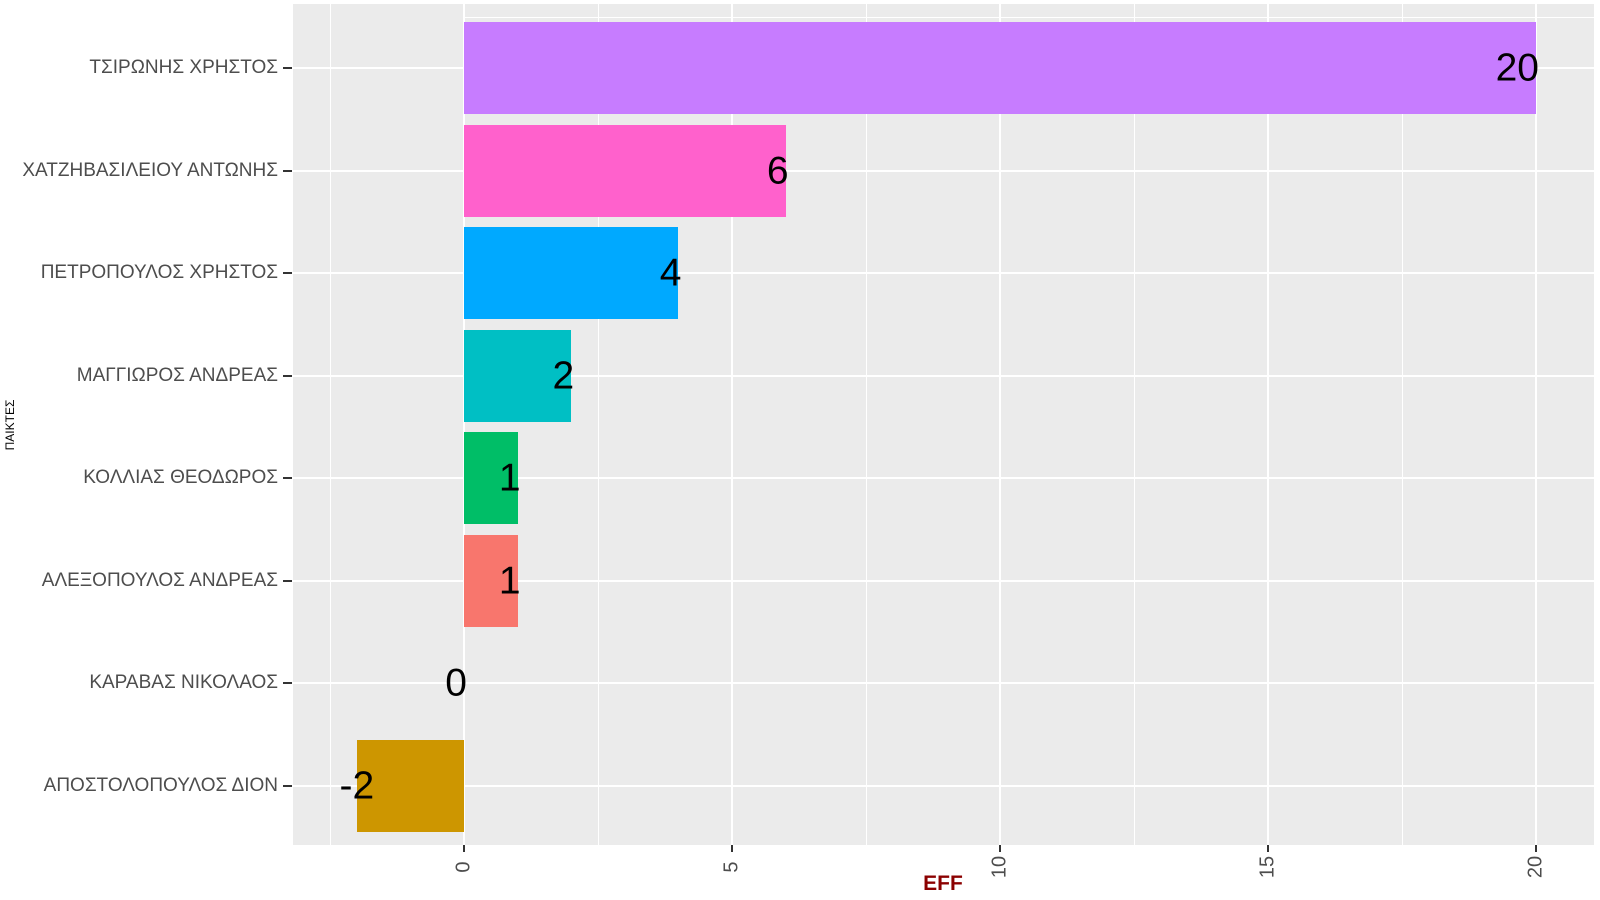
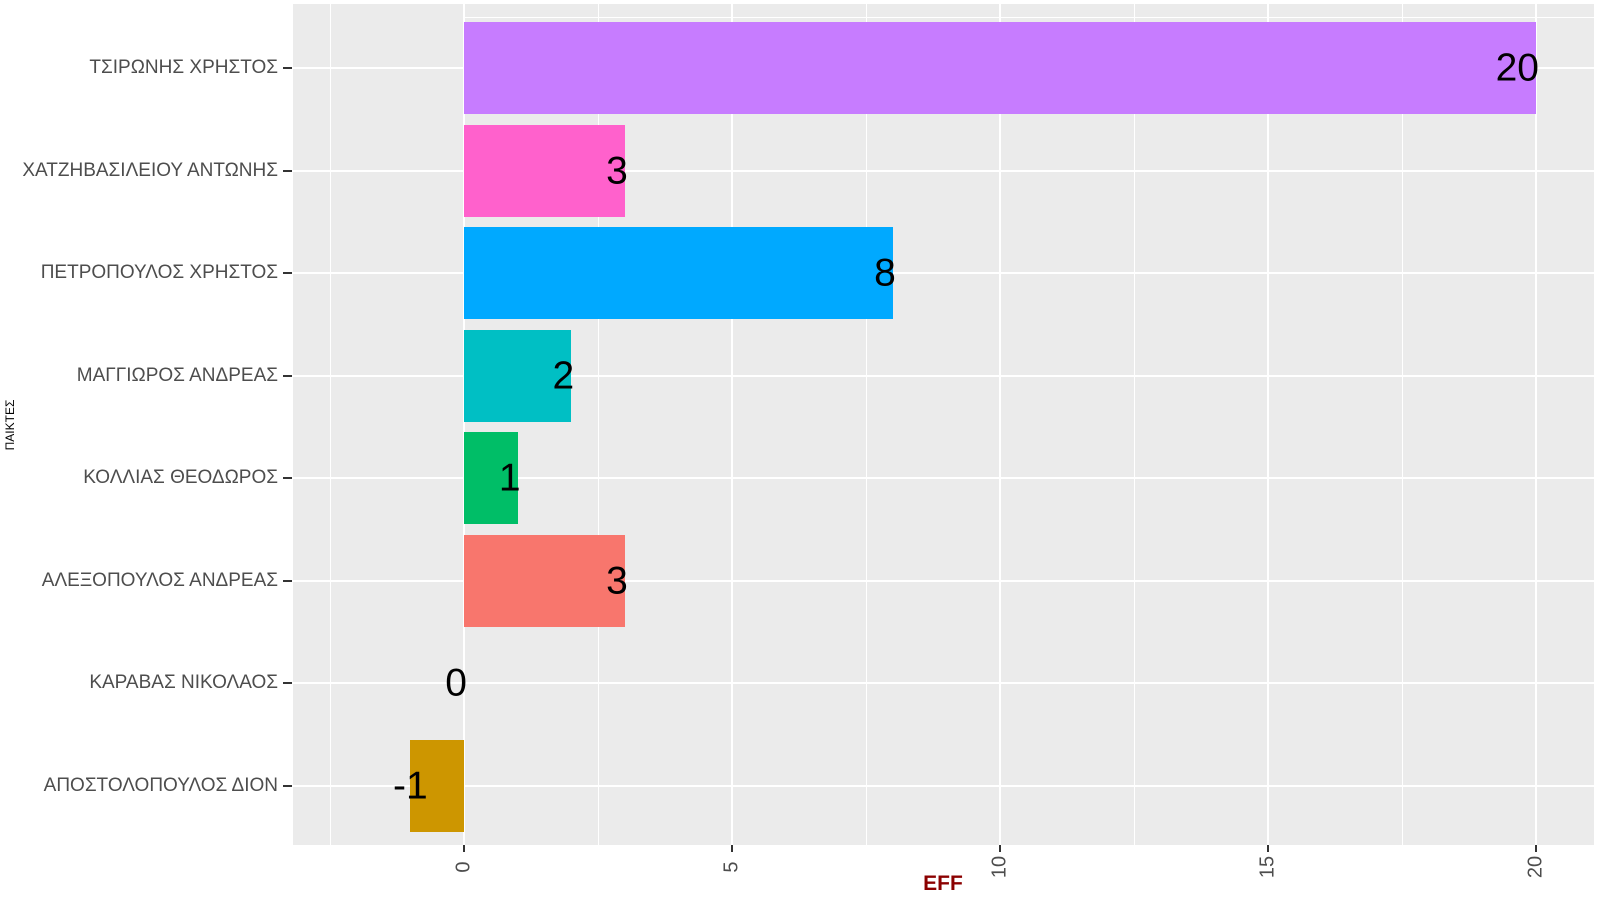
ΧΑΤΖΗΒΑΣΙΛΕΙΟΥ ΑΝΤΩΝΗΣ: 6 -> 3
ΠΕΤΡΟΠΟΥΛΟΣ ΧΡΗΣΤΟΣ: 4 -> 8
ΑΛΕΞΟΠΟΥΛΟΣ ΑΝΔΡΕΑΣ: 1 -> 3
ΑΠΟΣΤΟΛΟΠΟΥΛΟΣ ΔΙΟΝ: -2 -> -1
